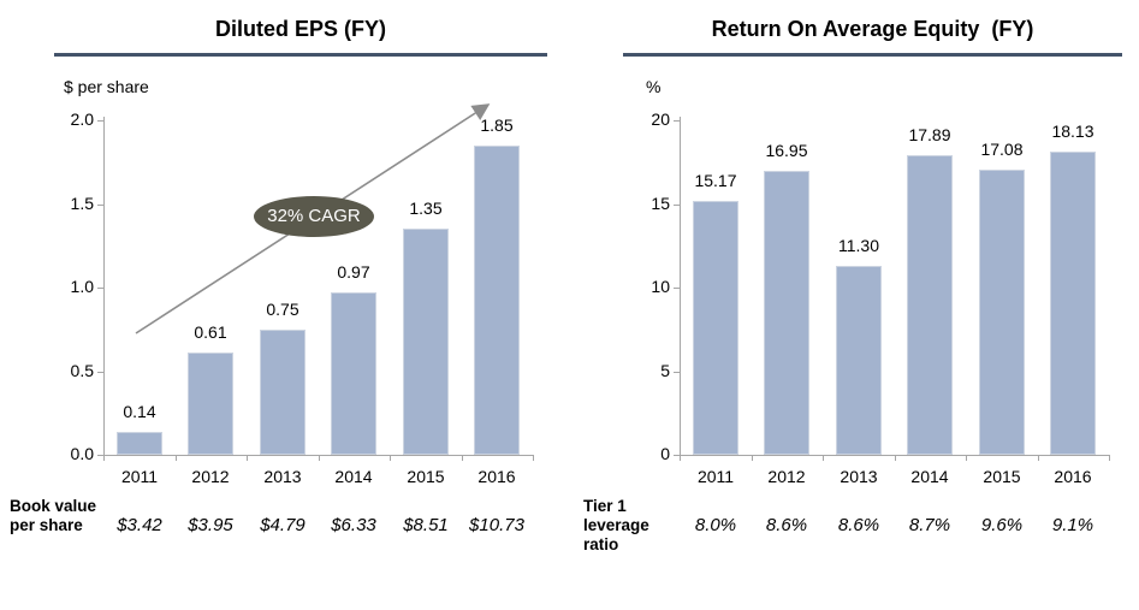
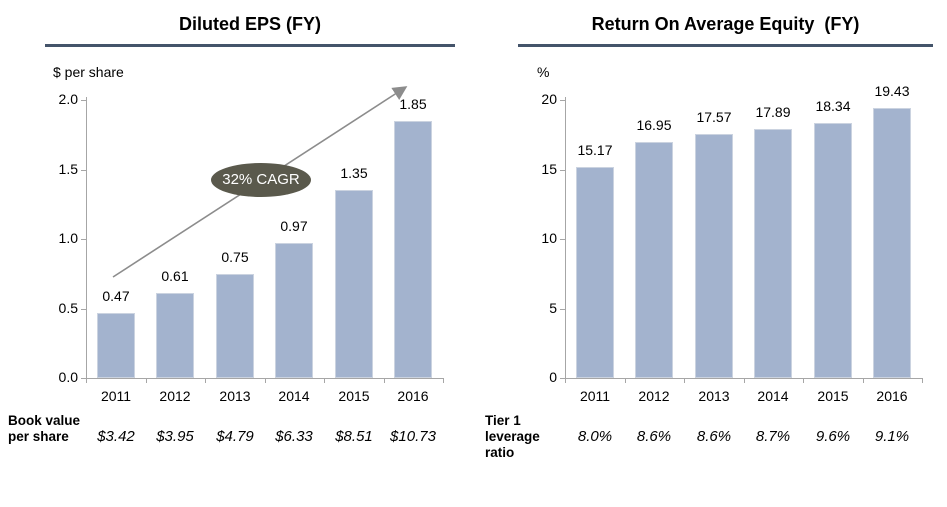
Diluted EPS (FY)/2011: 0.14 -> 0.47
Return On Average Equity (FY)/2013: 11.30 -> 17.57
Return On Average Equity (FY)/2015: 17.08 -> 18.34
Return On Average Equity (FY)/2016: 18.13 -> 19.43
